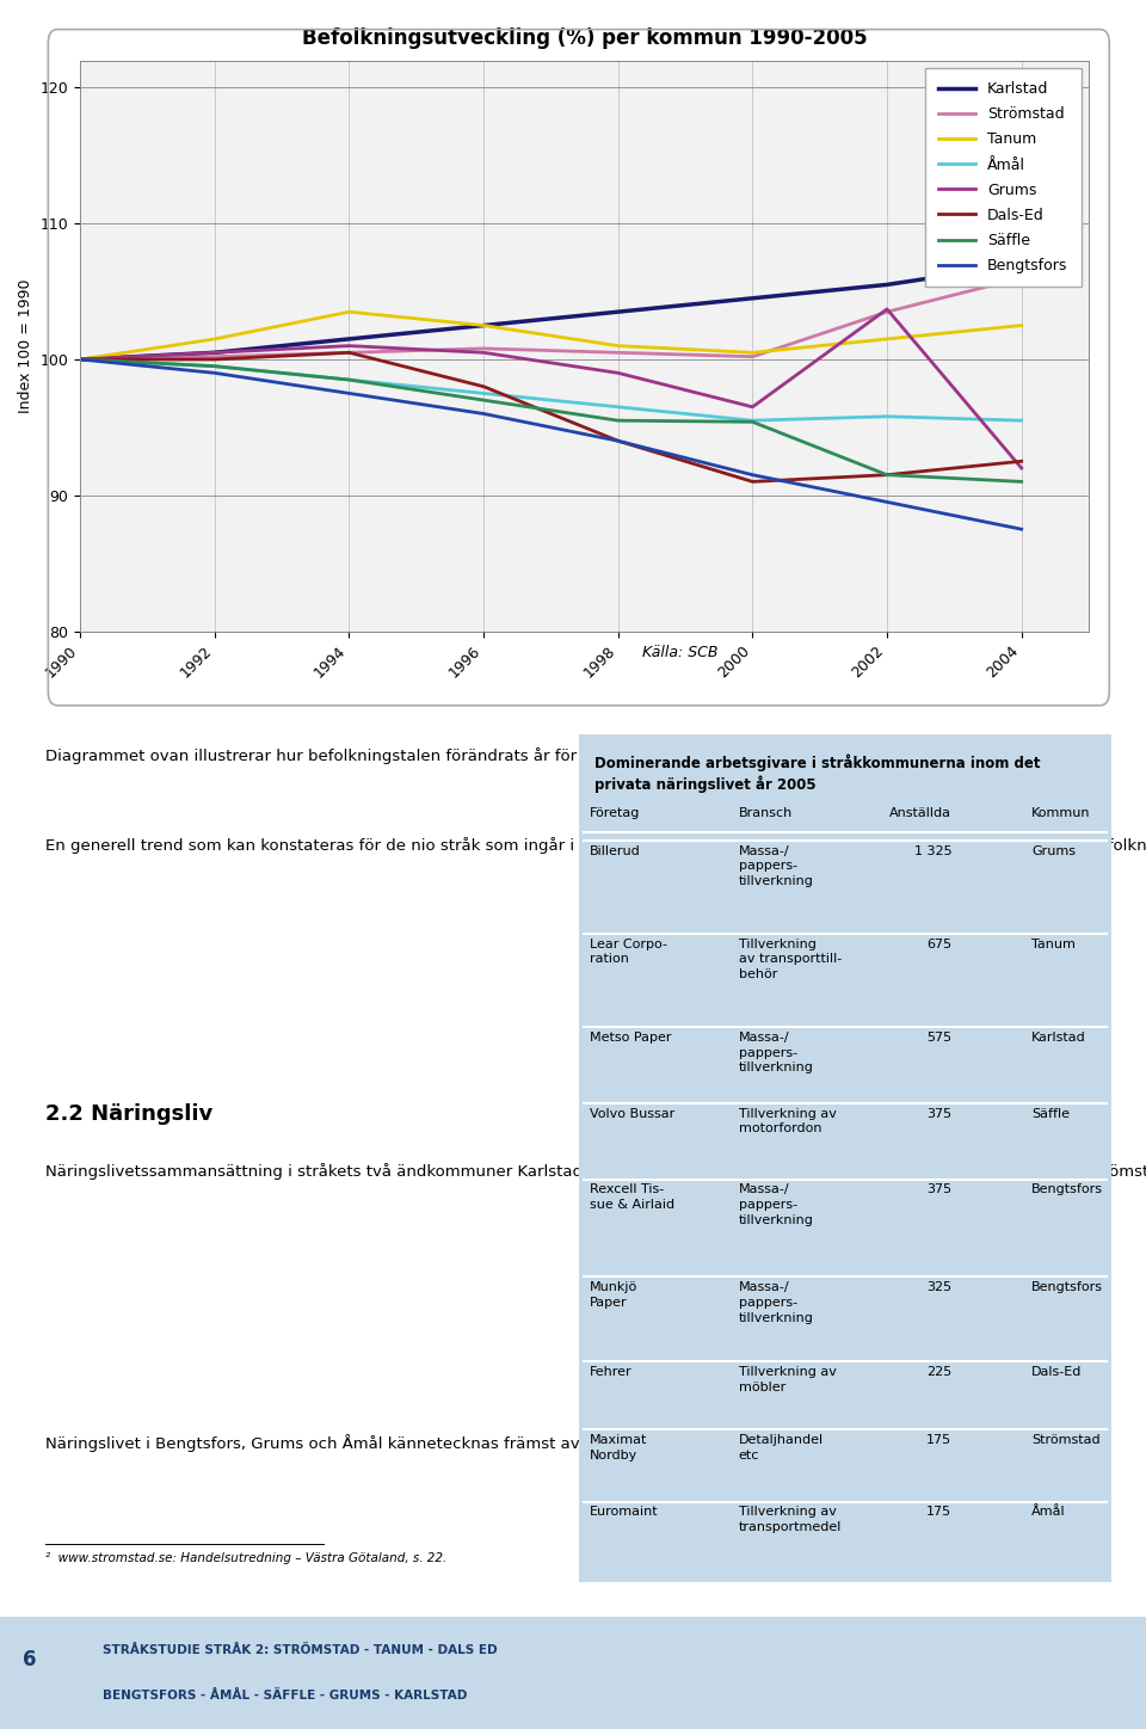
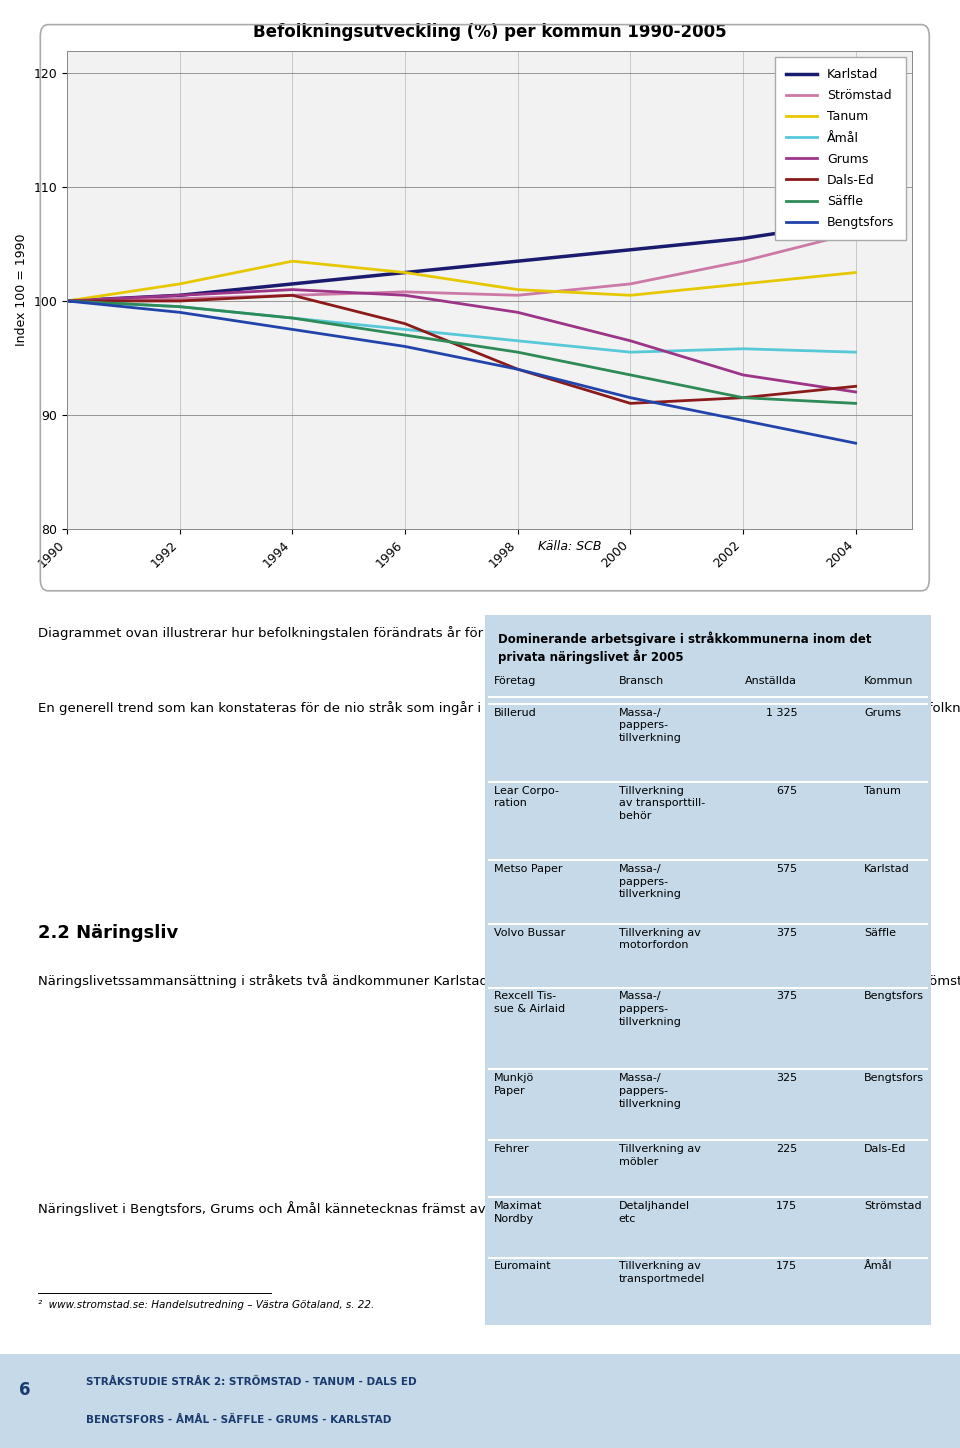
Strömstad/2000: 100.2 -> 101.5
Säffle/2000: 95.4 -> 93.5
Grums/2002: 103.7 -> 93.5
